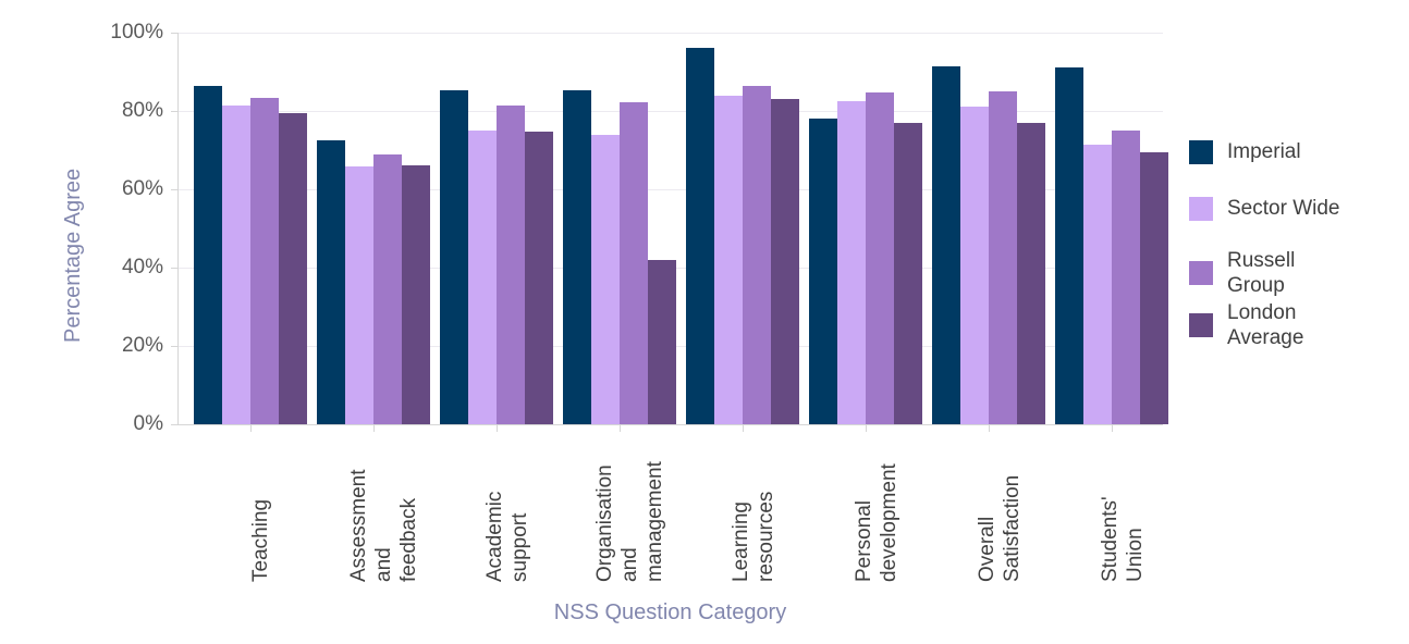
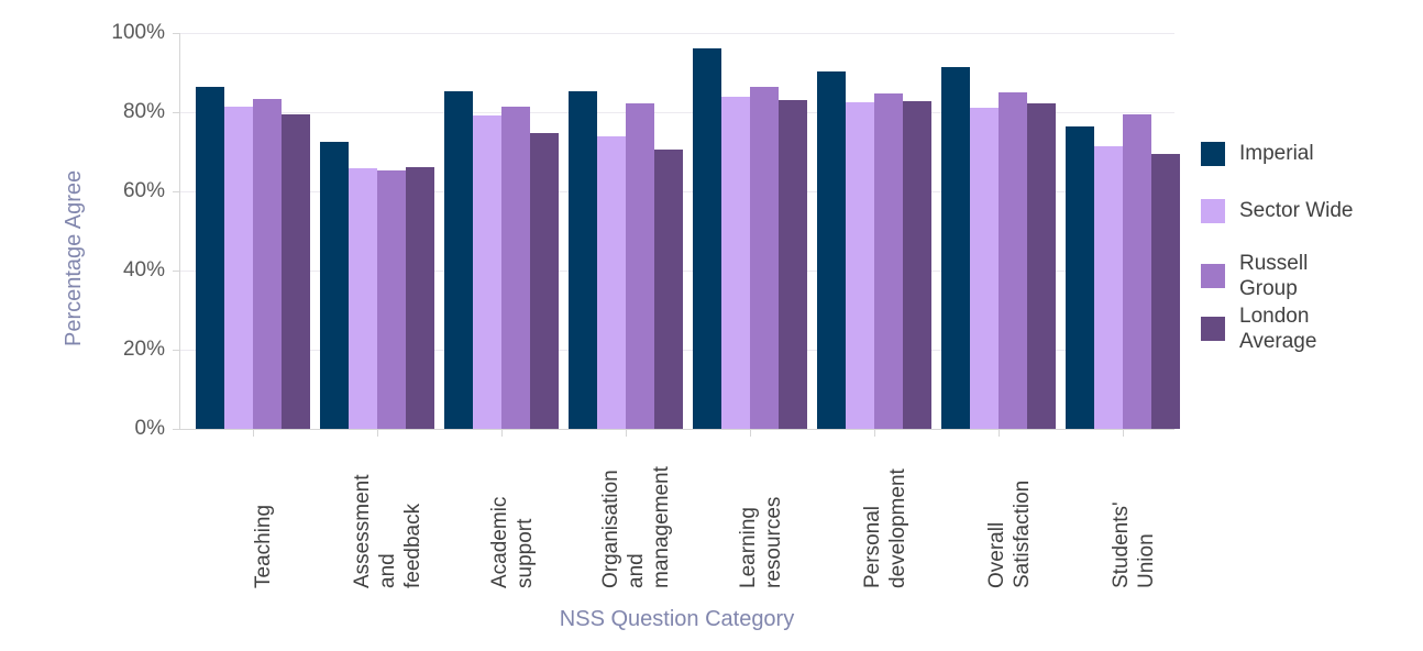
Russell Group/Assessment and feedback: 69% -> 65%
Sector Wide/Academic support: 75% -> 79%
London Average/Organisation and management: 42% -> 70%
Imperial/Personal development: 78% -> 90%
London Average/Personal development: 77% -> 83%
London Average/Overall Satisfaction: 77% -> 82%
Imperial/Students' Union: 91% -> 76%
Russell Group/Students' Union: 75% -> 80%
